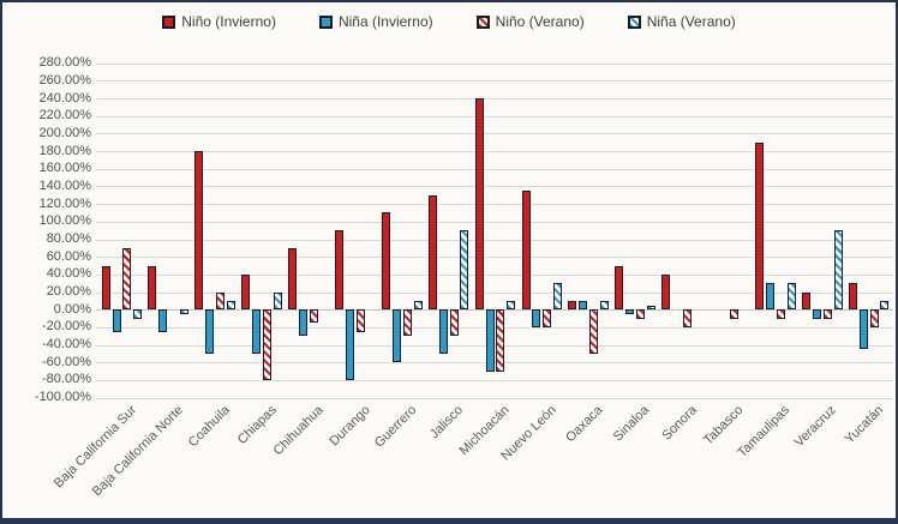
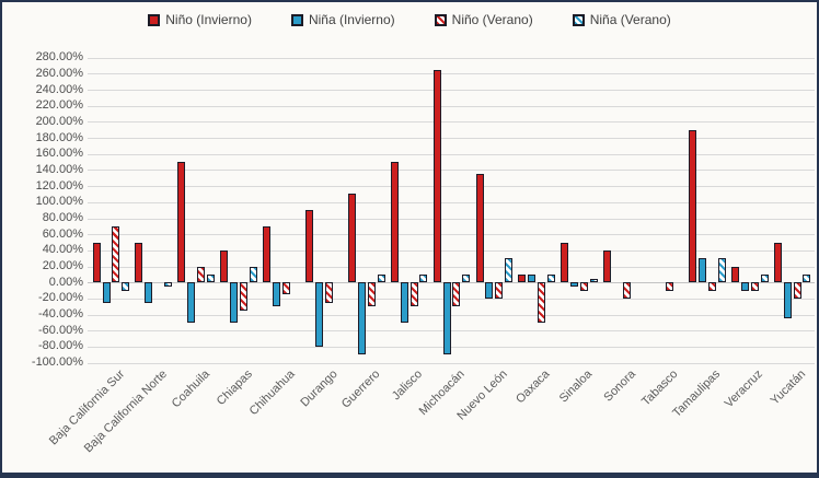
Niño (Invierno)/Coahuila: 180% -> 150%
Niño (Verano)/Chiapas: -80% -> -40%
Niña (Invierno)/Guerrero: -60% -> -90%
Niño (Invierno)/Jalisco: 130% -> 150%
Niña (Verano)/Jalisco: 90% -> 10%
Niño (Invierno)/Michoacán: 240% -> 260%
Niña (Invierno)/Michoacán: -70% -> -90%
Niño (Verano)/Michoacán: -70% -> -30%
Niña (Verano)/Veracruz: 90% -> 10%
Niño (Invierno)/Yucatán: 30% -> 50%
